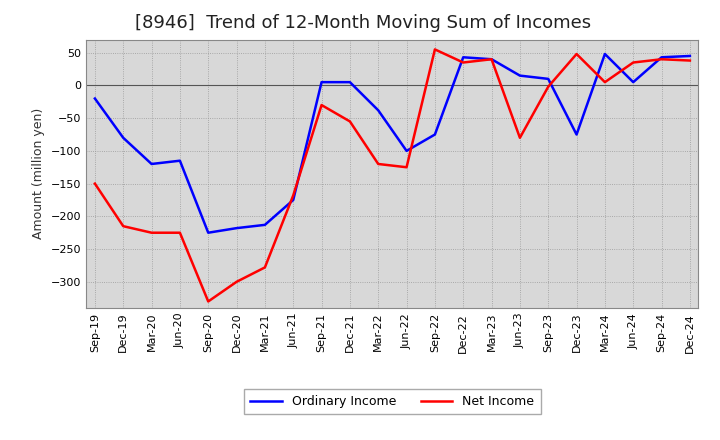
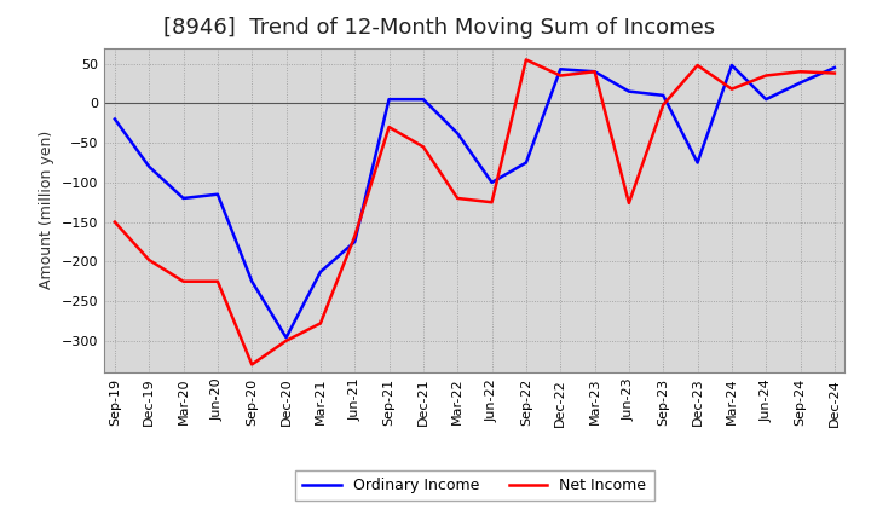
Net Income/Dec-19: -215 -> -198
Ordinary Income/Dec-20: -218 -> -296
Net Income/Jun-23: -80 -> -126
Net Income/Mar-24: 5 -> 18
Ordinary Income/Sep-24: 43 -> 26
